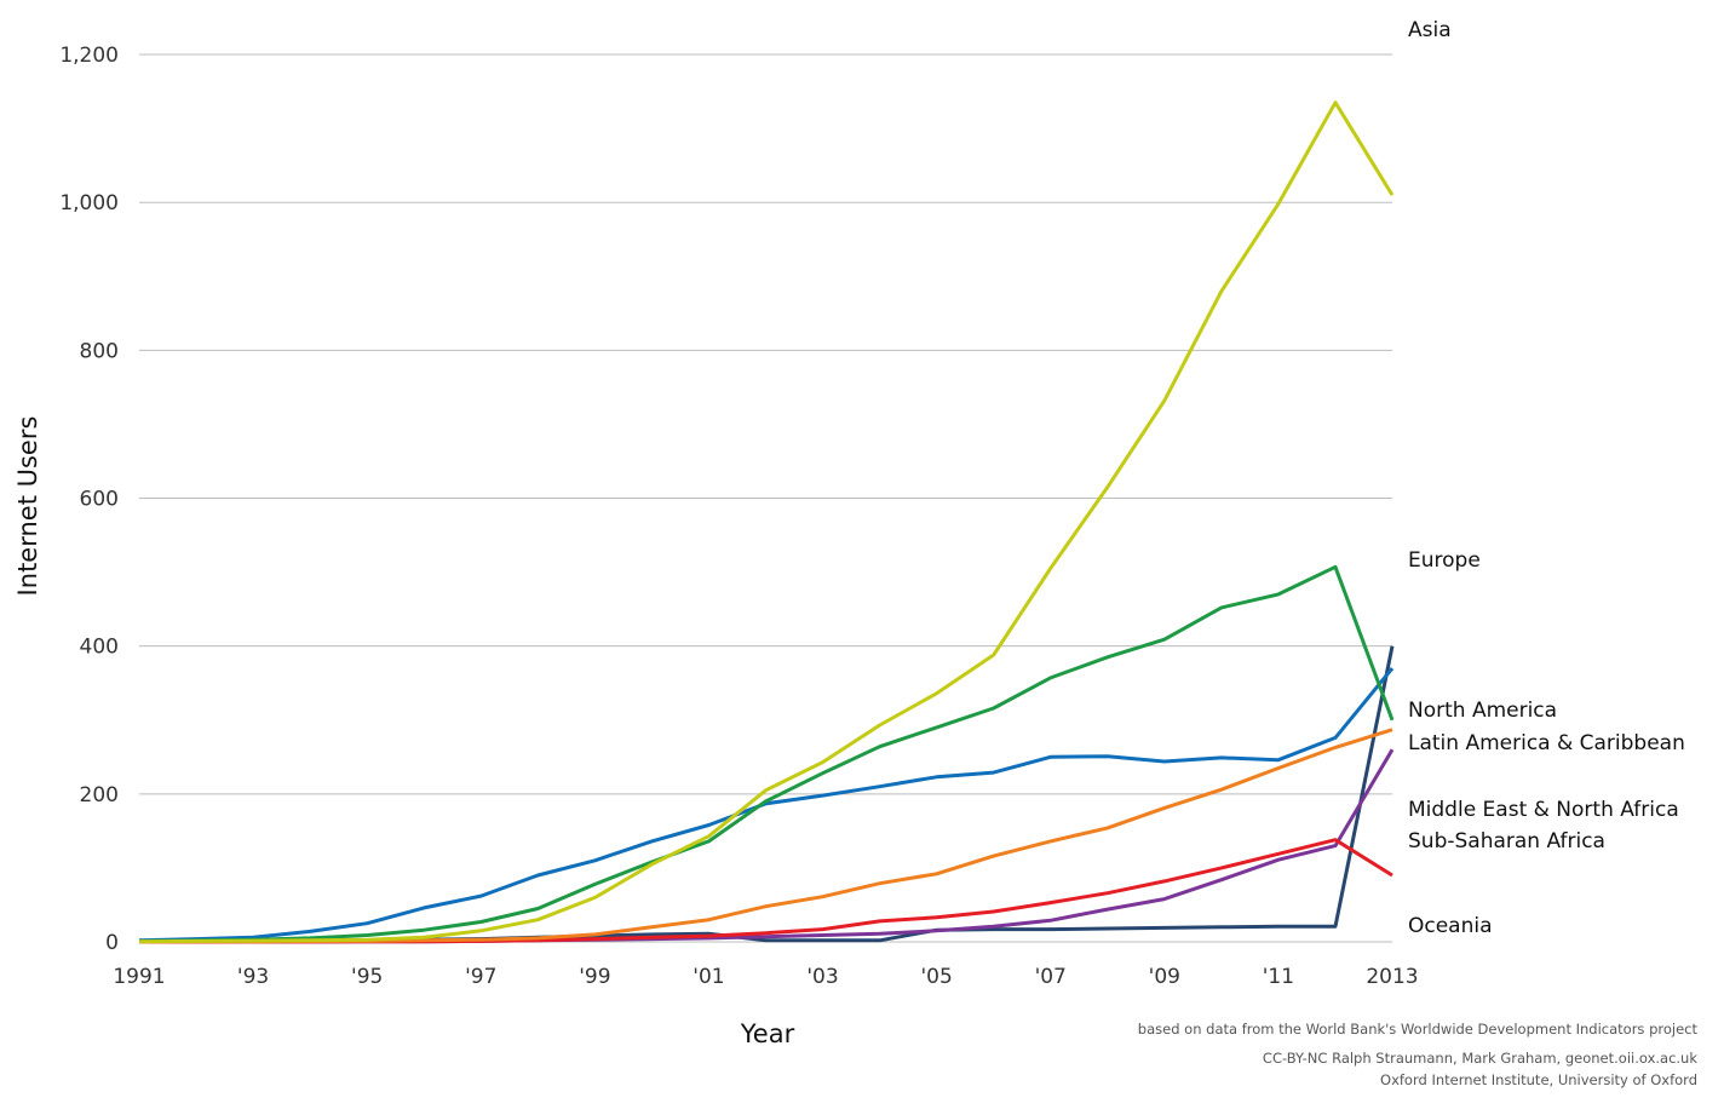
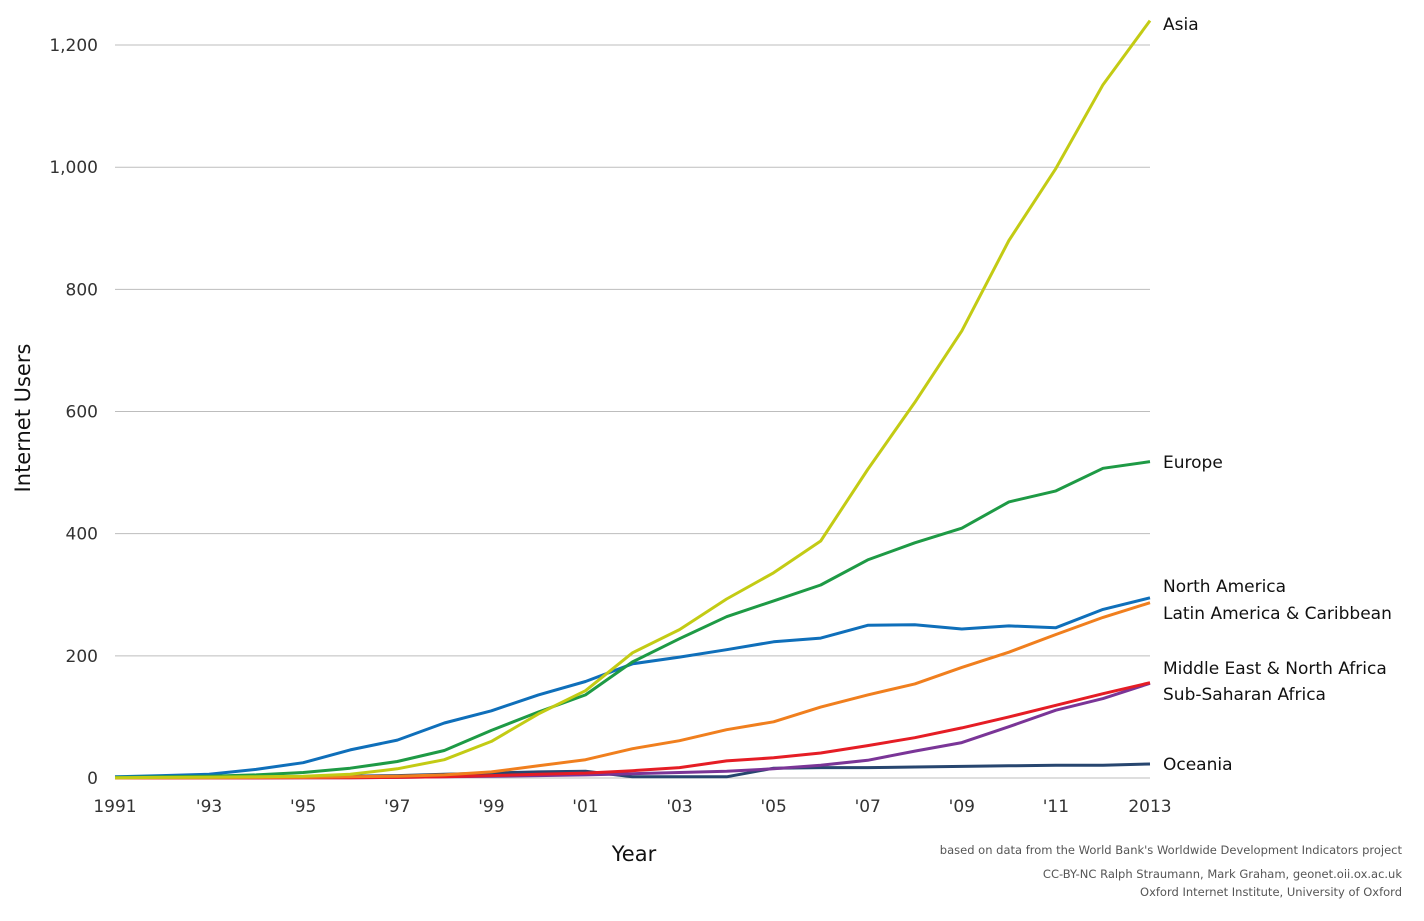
Asia/2013: 1010 -> 1240
Europe/2013: 300 -> 520
North America/2013: 370 -> 300
Middle East & North Africa/2013: 90 -> 160
Sub-Saharan Africa/2013: 260 -> 160
Oceania/2013: 400 -> 20
